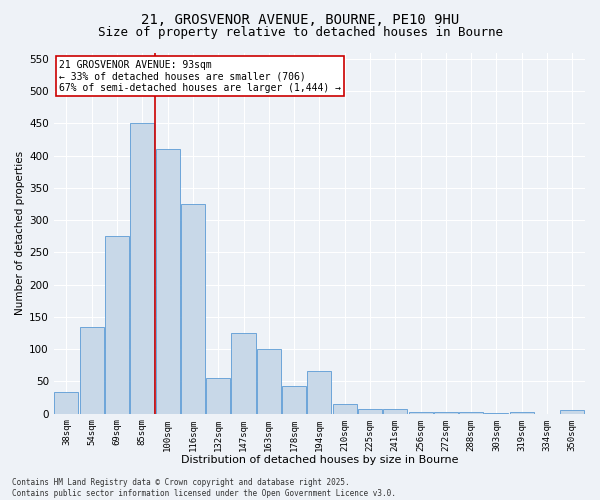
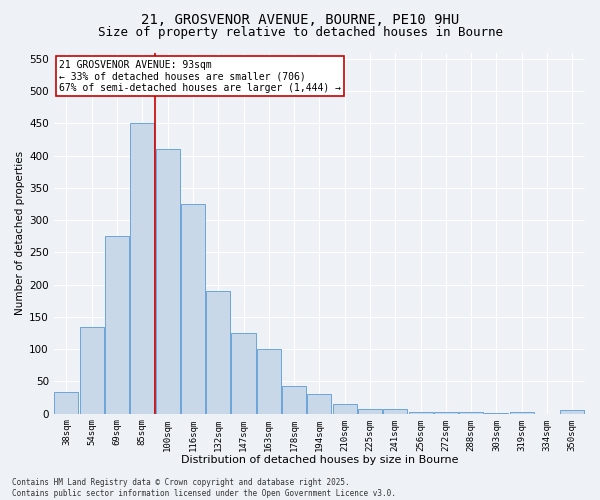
132sqm: 56 -> 190
194sqm: 66 -> 30
